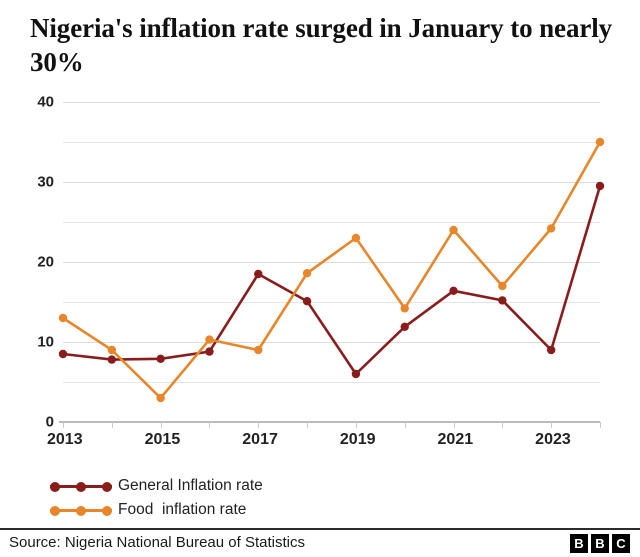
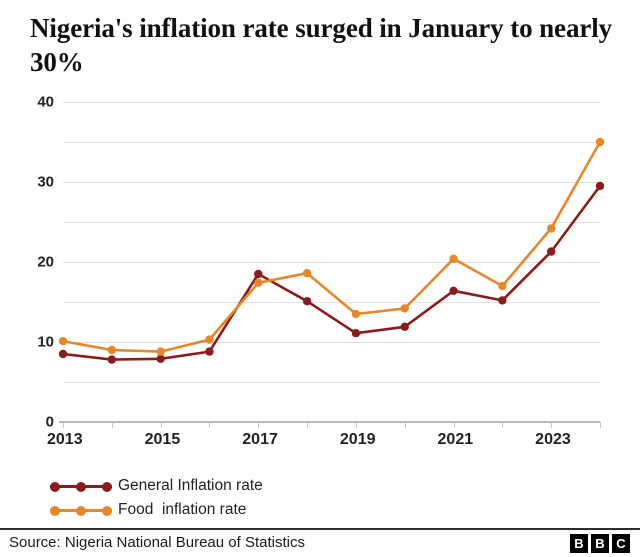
Food inflation rate/2013: 13 -> 10
Food inflation rate/2015: 3 -> 9
Food inflation rate/2017: 9 -> 17
General Inflation rate/2019: 6 -> 11
Food inflation rate/2019: 23 -> 14
Food inflation rate/2021: 24 -> 20
General Inflation rate/2023: 9 -> 21
